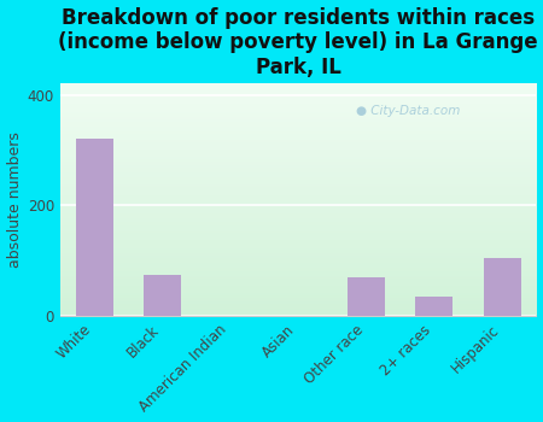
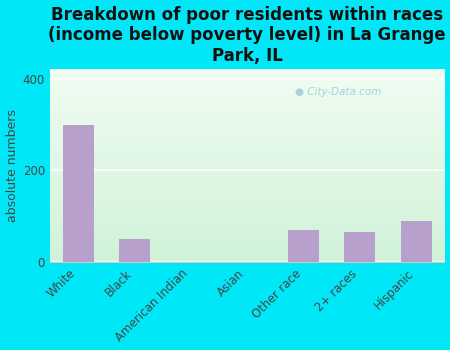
White: 320 -> 300
Black: 75 -> 50
2+ races: 35 -> 65
Hispanic: 105 -> 90
